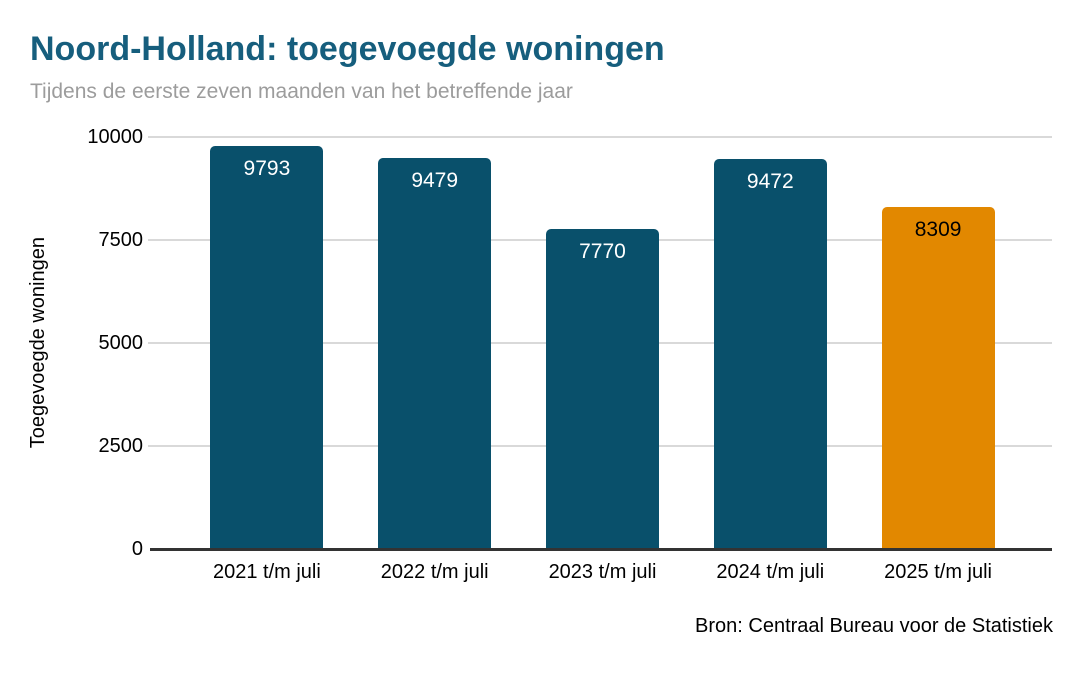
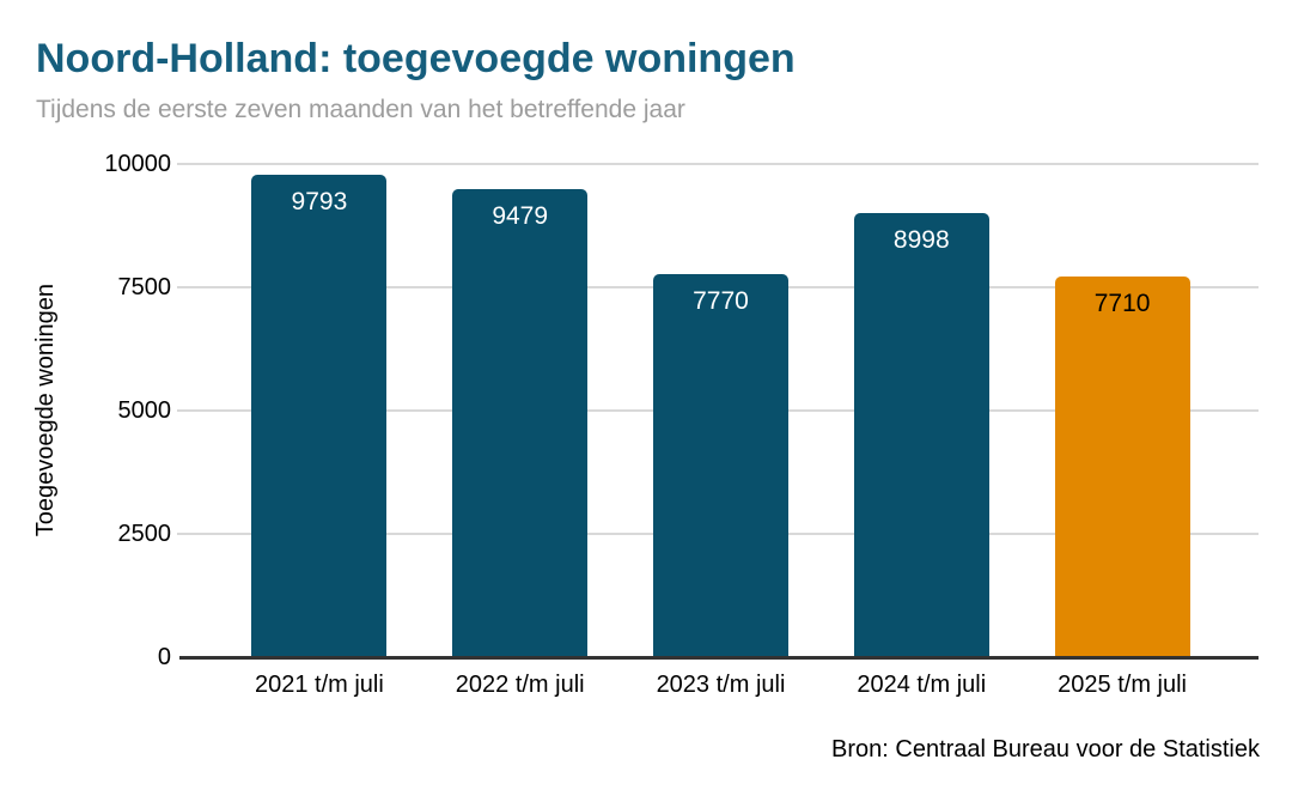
2024 t/m juli: 9472 -> 8998
2025 t/m juli: 8309 -> 7710
